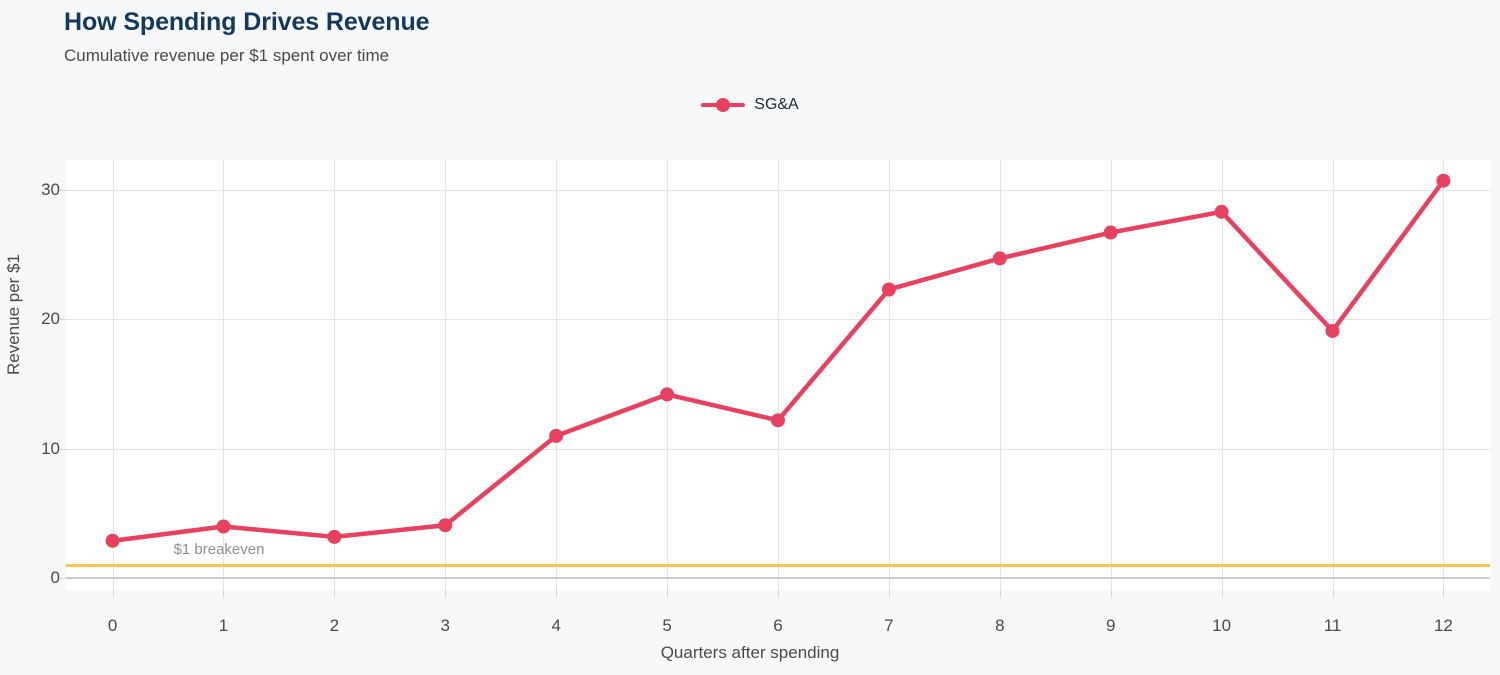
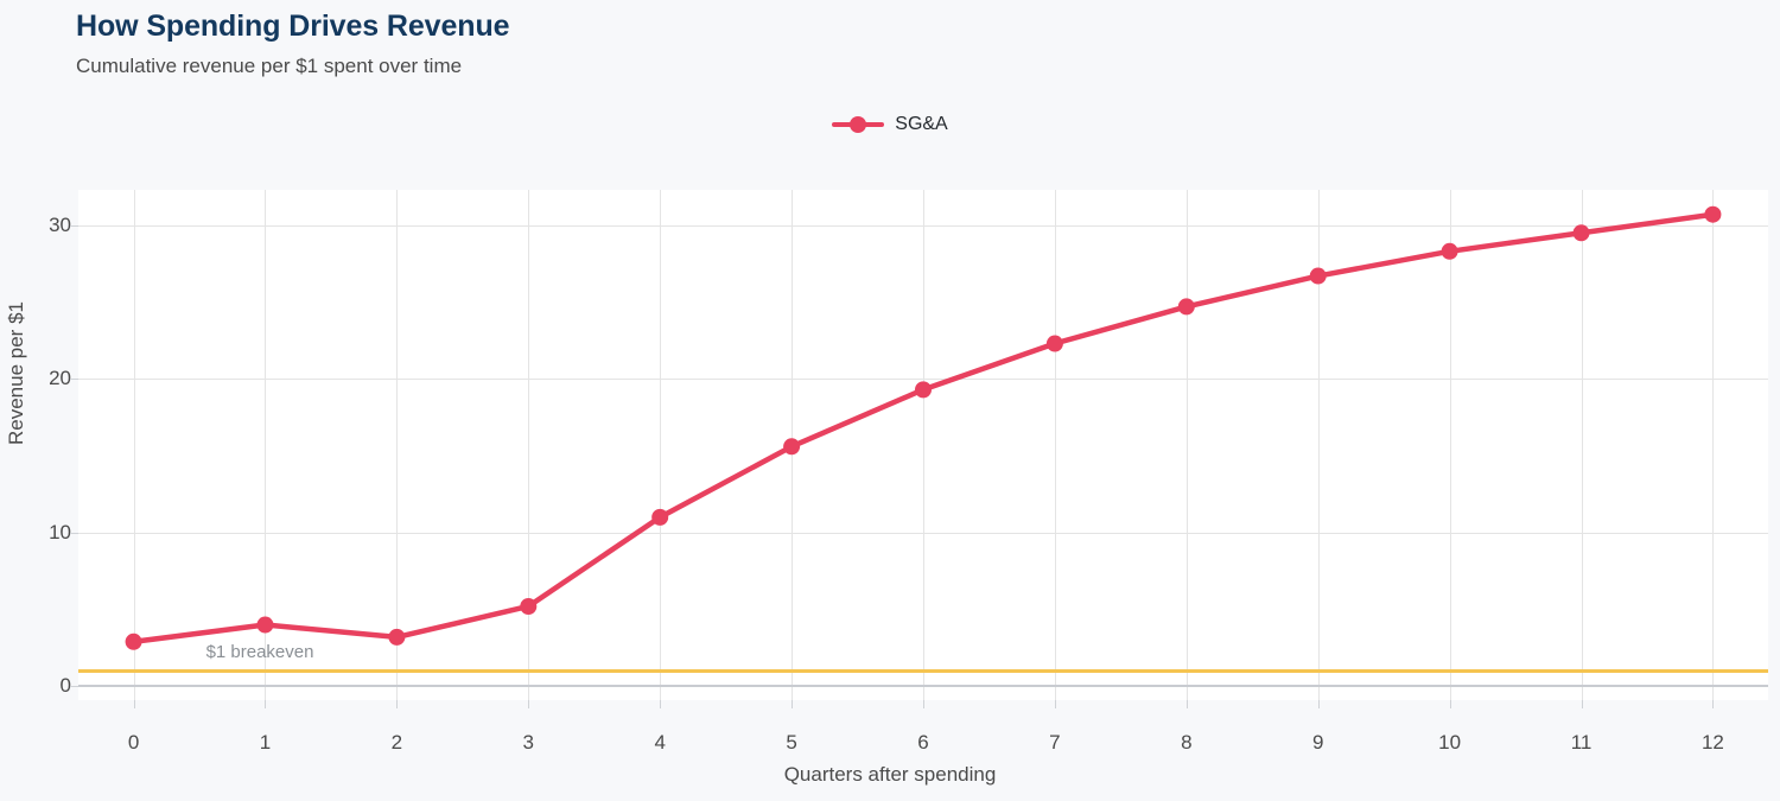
3: 4.1 -> 5.2
5: 14.2 -> 15.6
6: 12.2 -> 19.3
11: 19.1 -> 29.5
